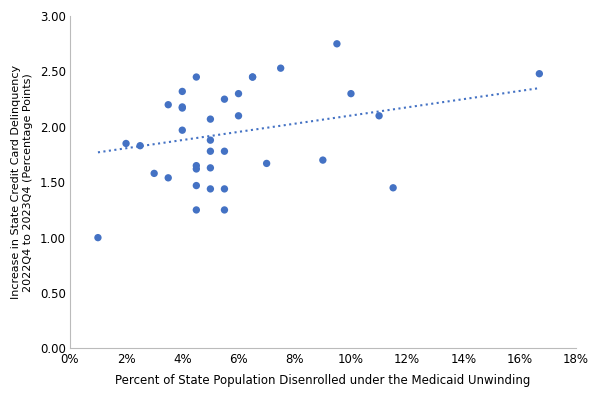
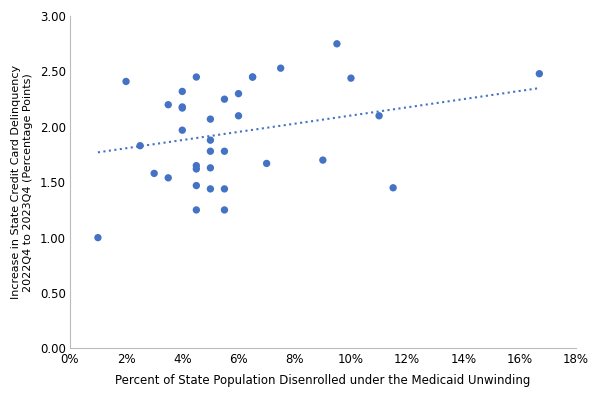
2%: 1.85 -> 2.41
10%: 2.30 -> 2.44
